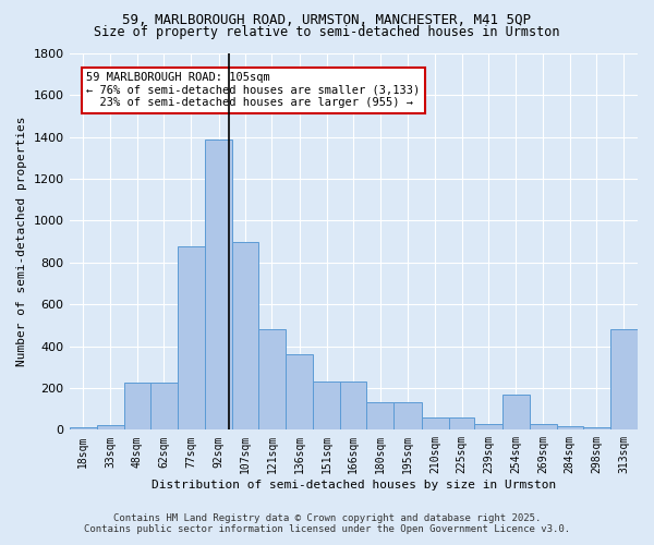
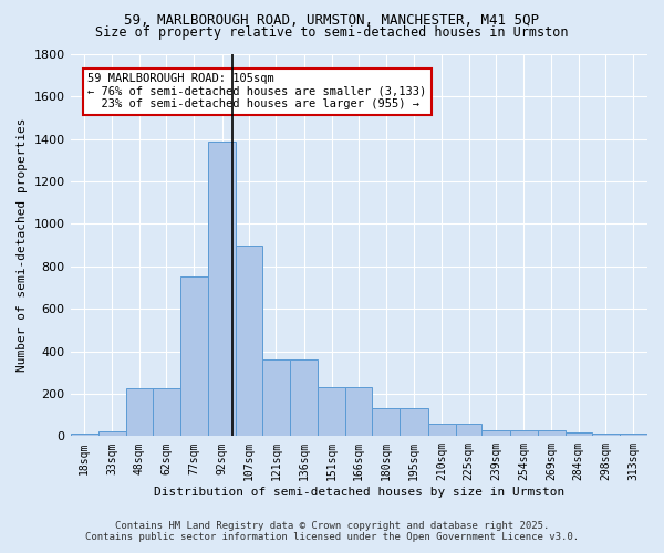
77sqm: 880 -> 750
121sqm: 480 -> 360
254sqm: 170 -> 30
313sqm: 480 -> 10
